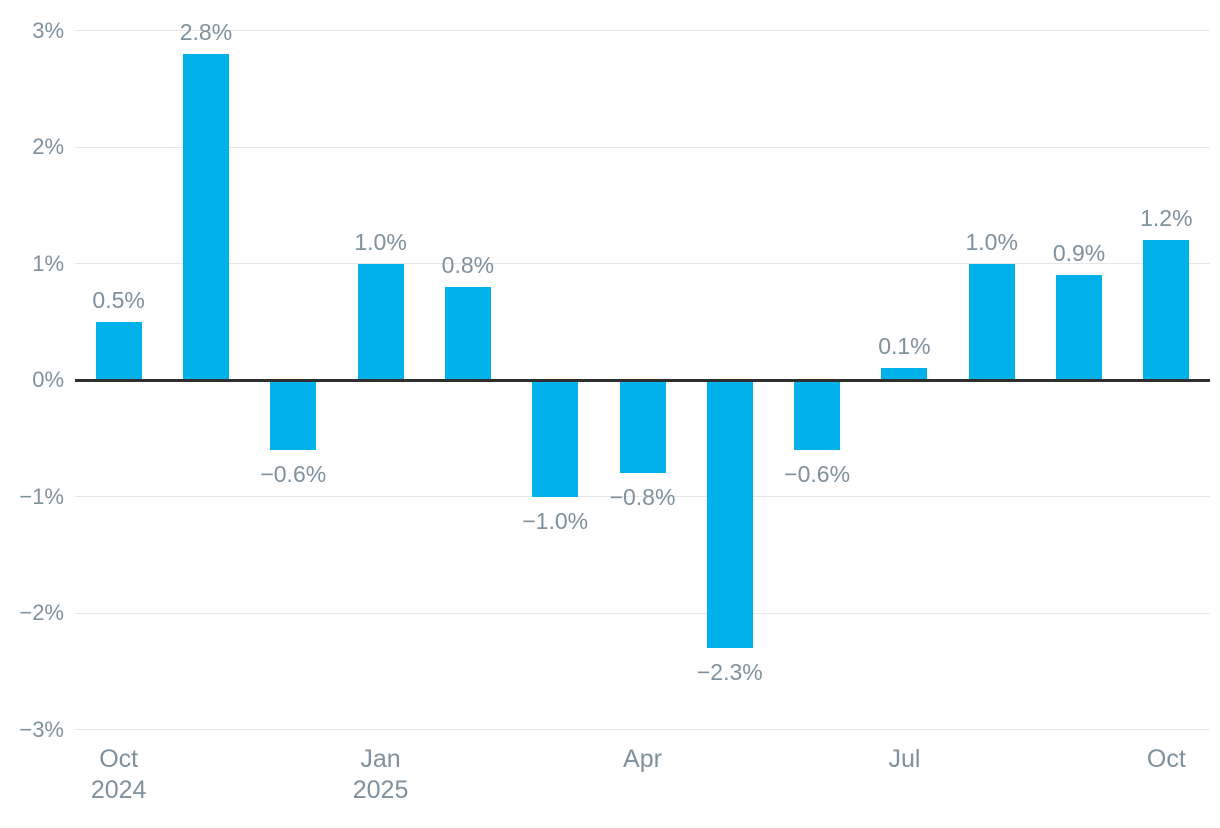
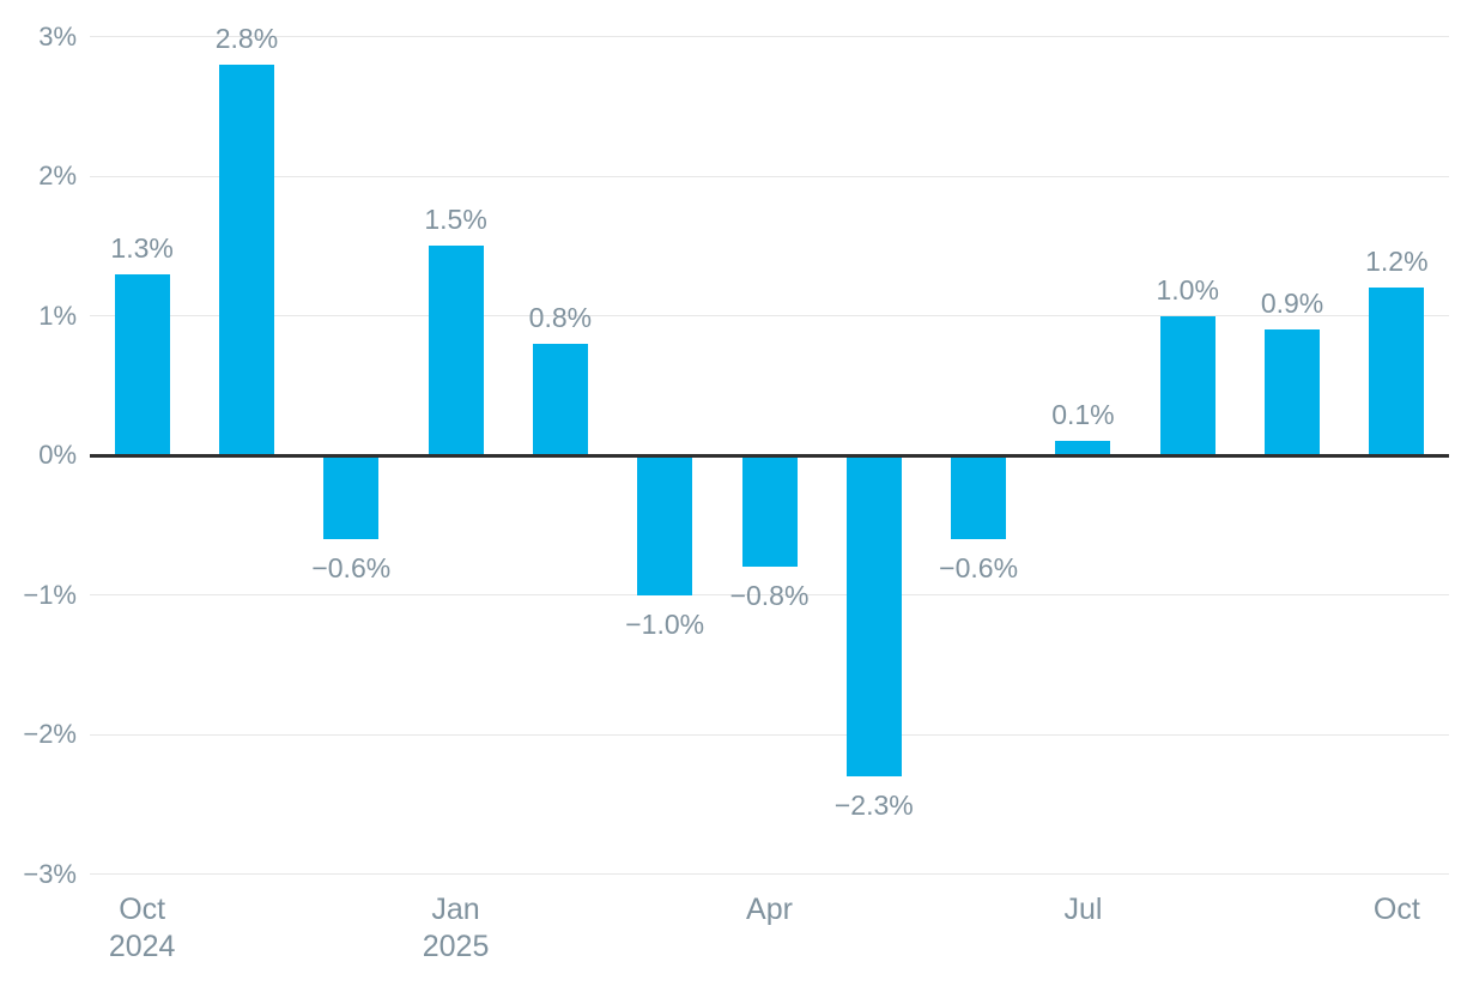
Oct 2024: 0.5% -> 1.3%
Jan 2025: 1.0% -> 1.5%
